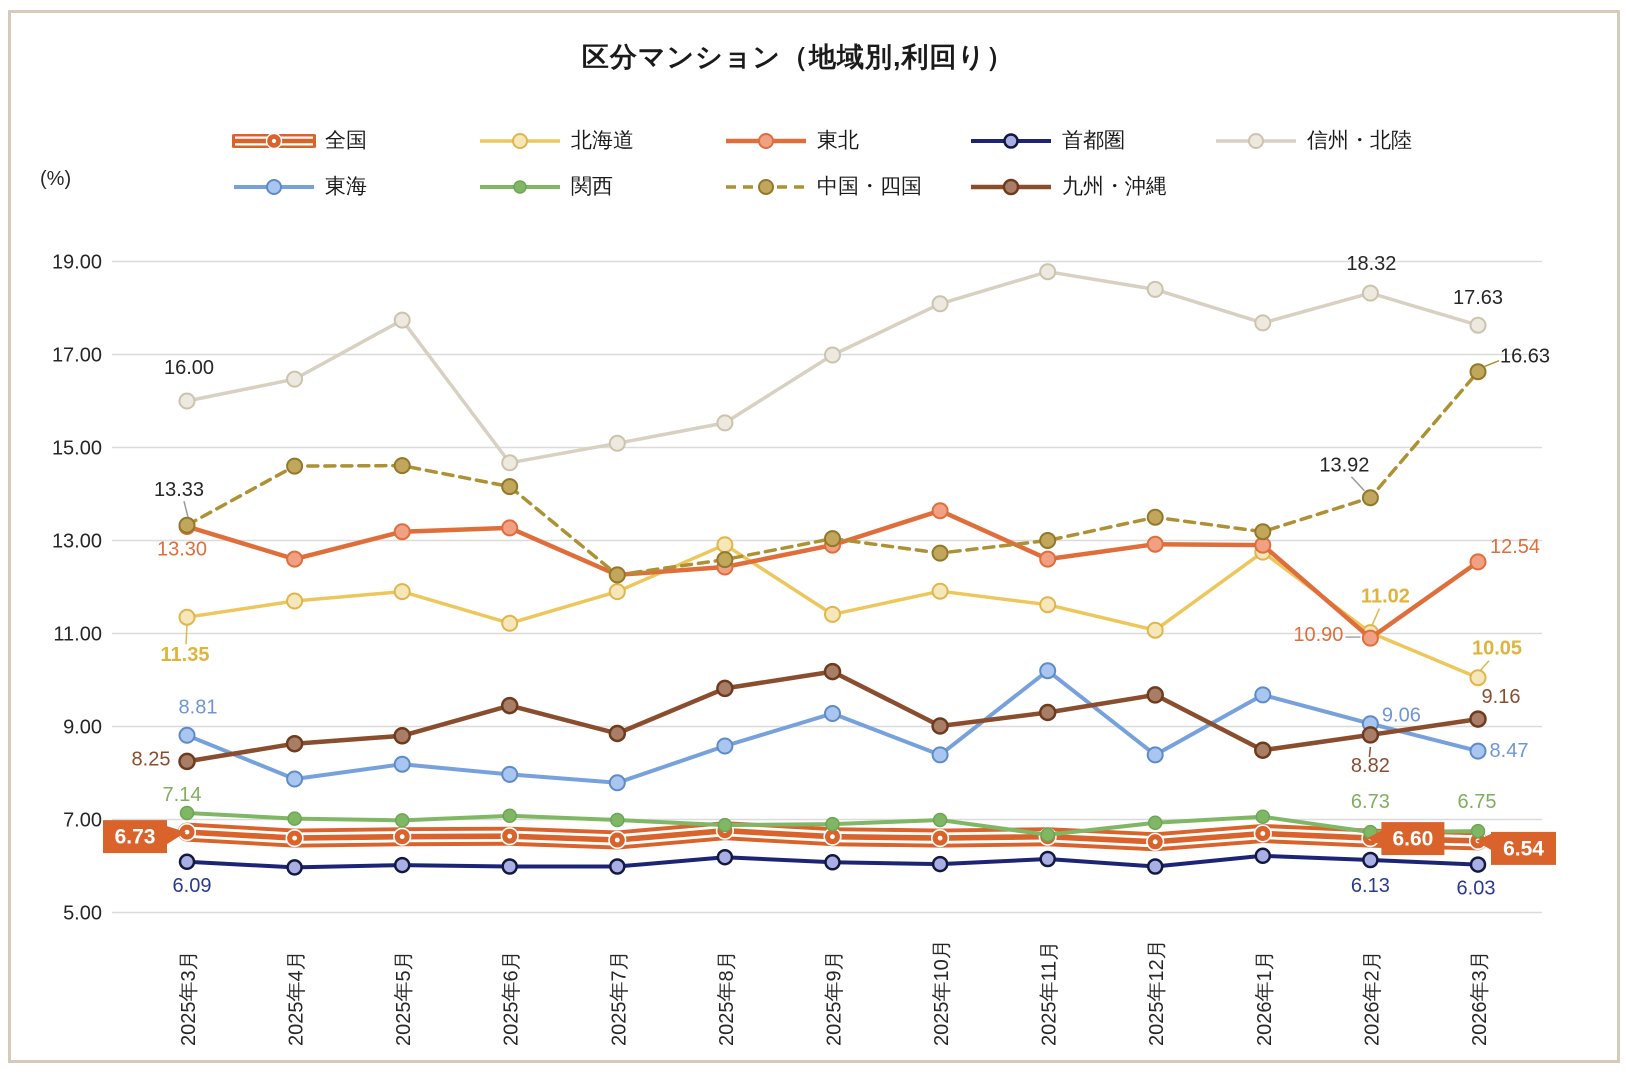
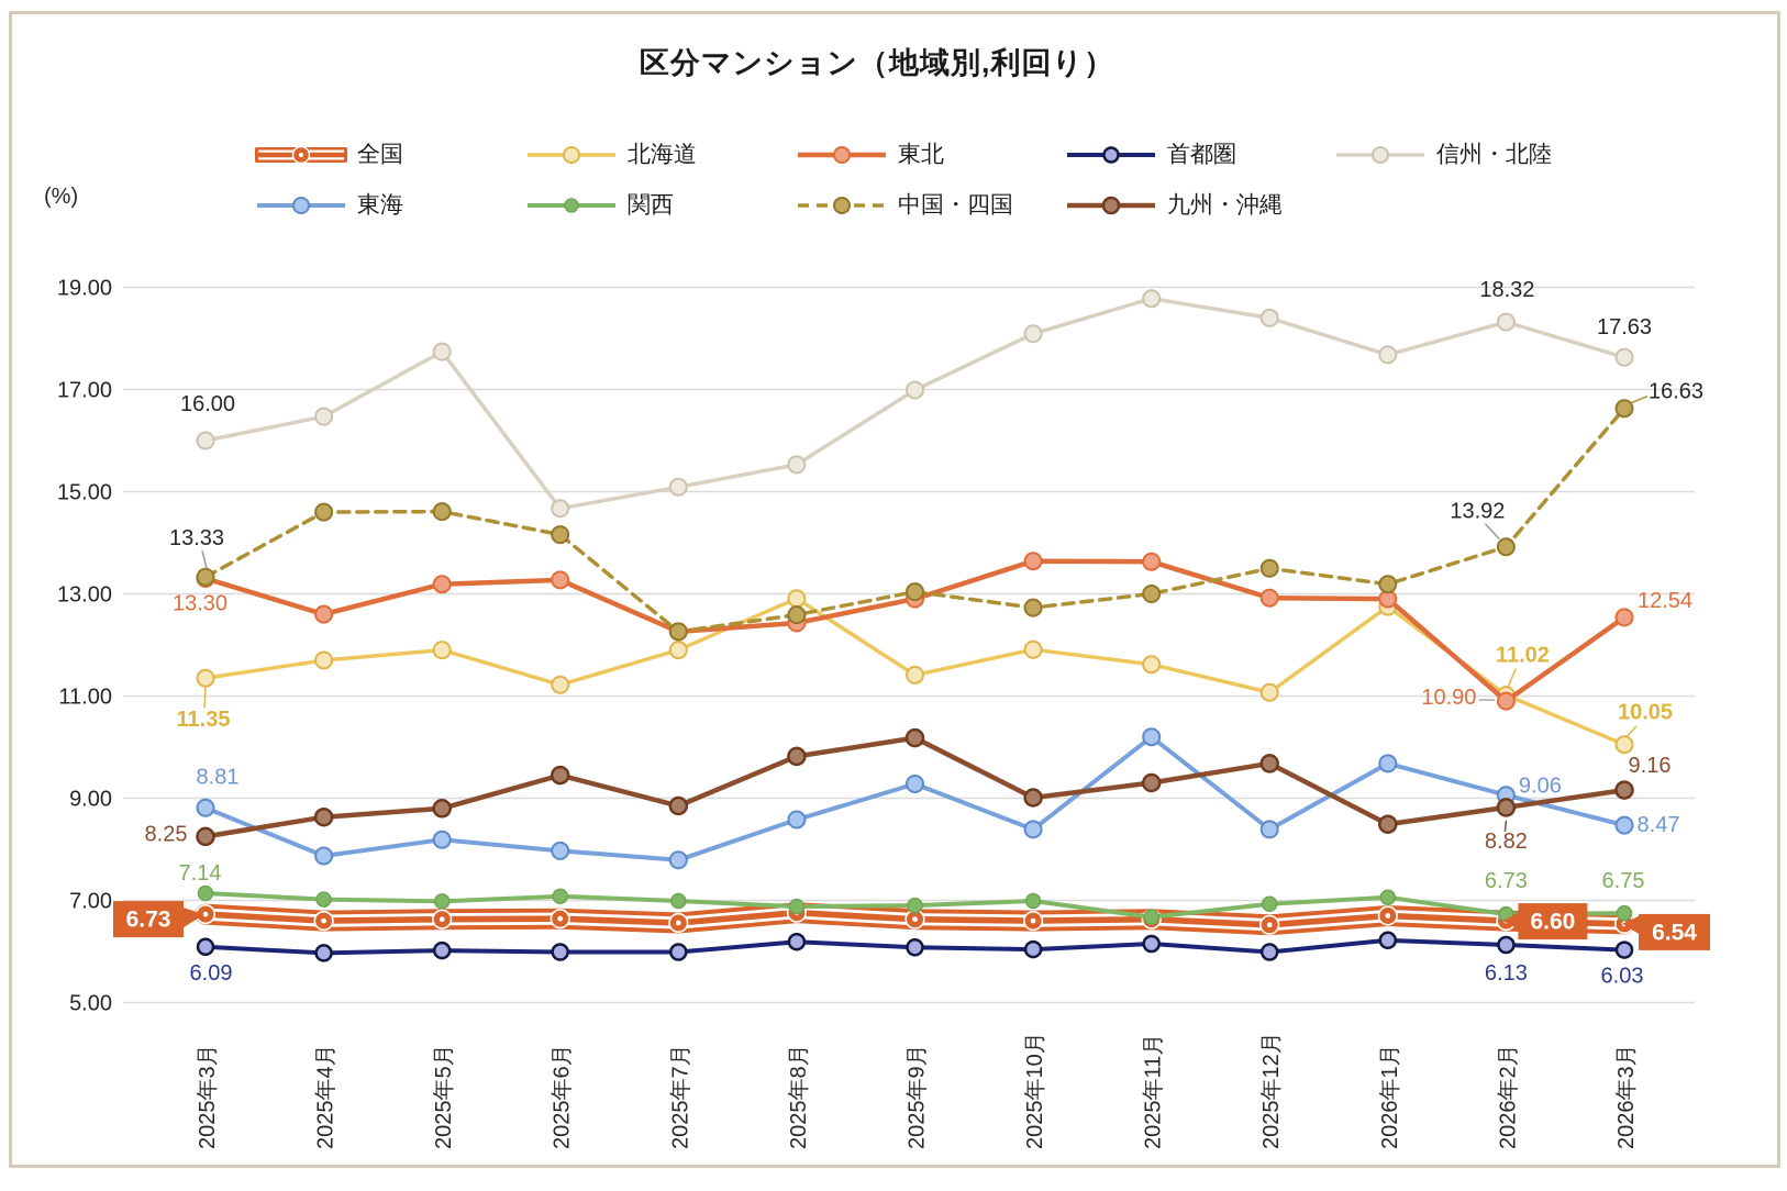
東北/2025年11月: 12.6 -> 13.6
